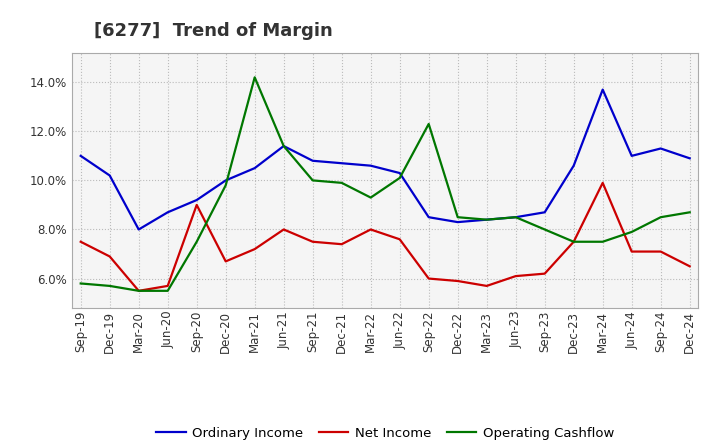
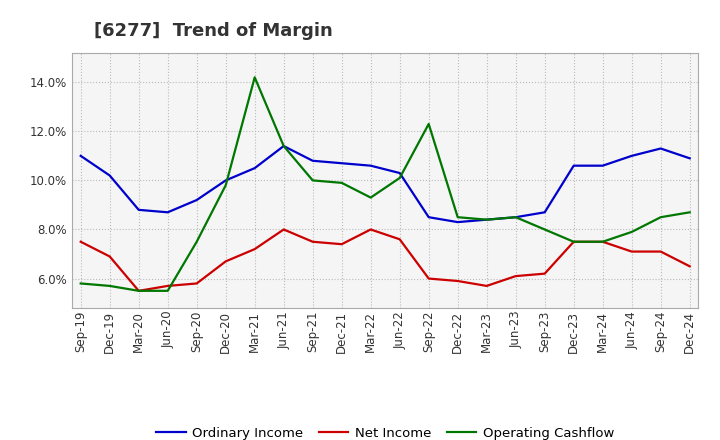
Ordinary Income/Mar-20: 8.0% -> 8.8%
Net Income/Sep-20: 9.0% -> 5.8%
Ordinary Income/Mar-24: 13.7% -> 10.6%
Net Income/Mar-24: 9.9% -> 7.5%
